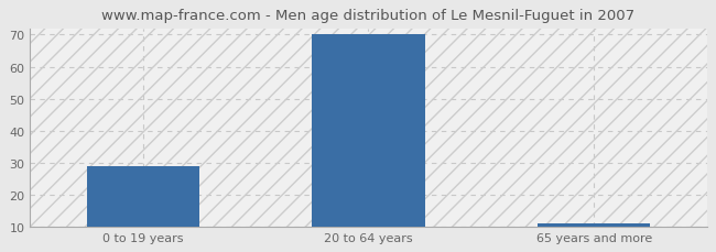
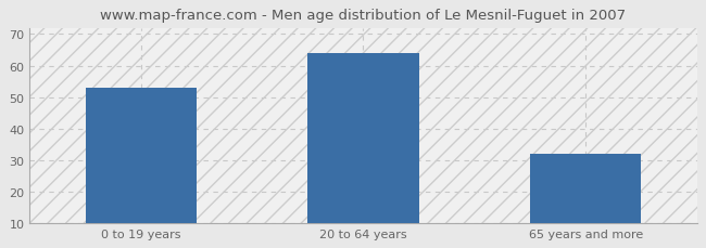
0 to 19 years: 29 -> 53
20 to 64 years: 70 -> 64
65 years and more: 11 -> 32
